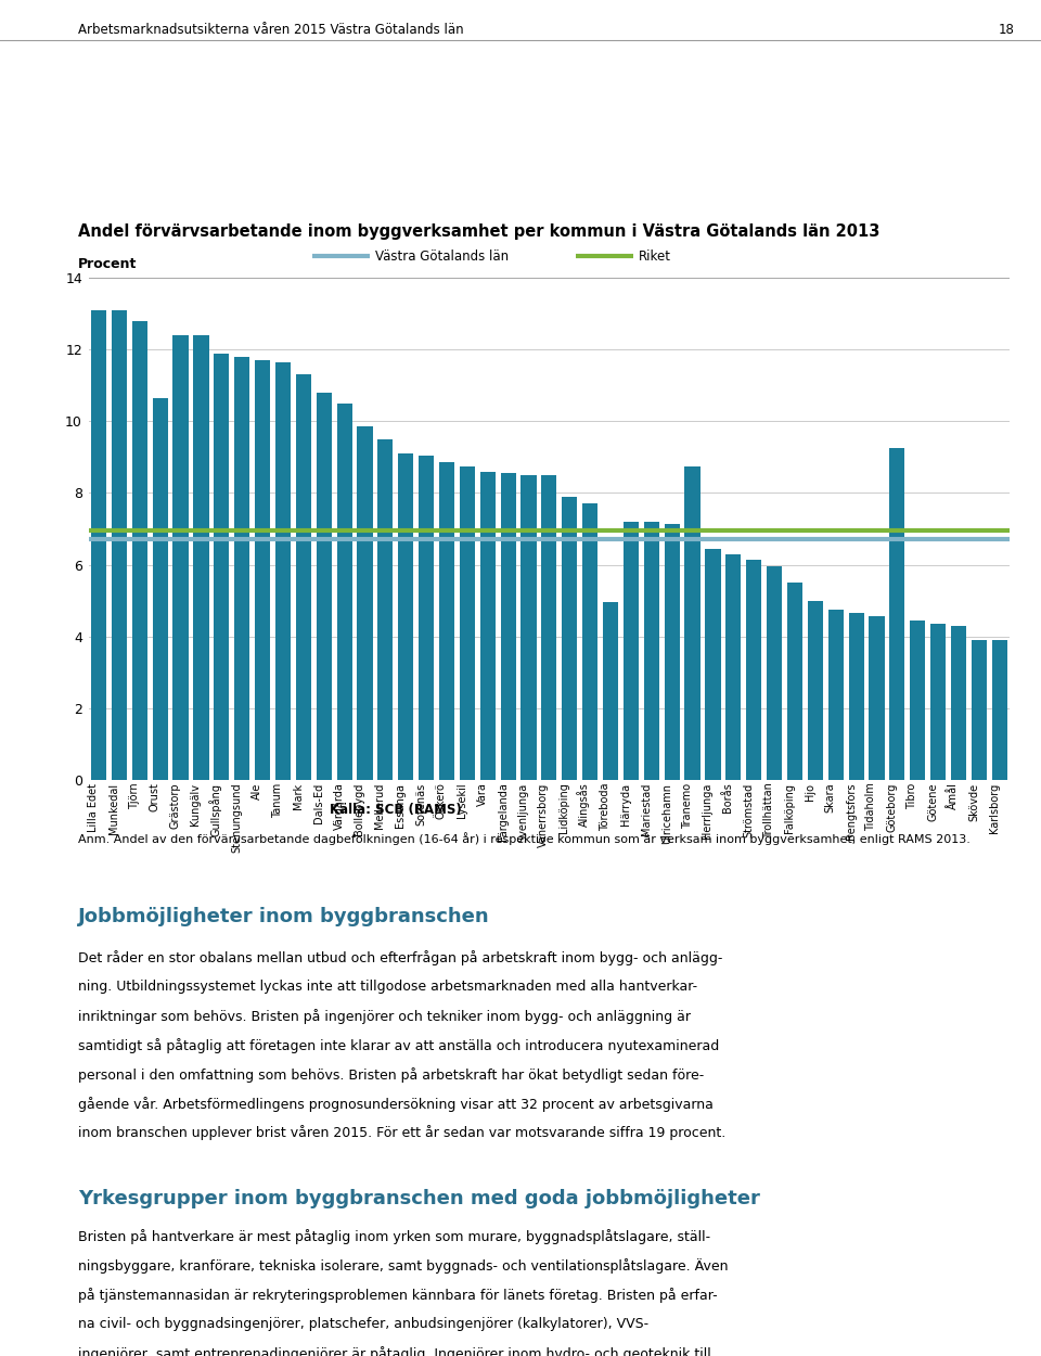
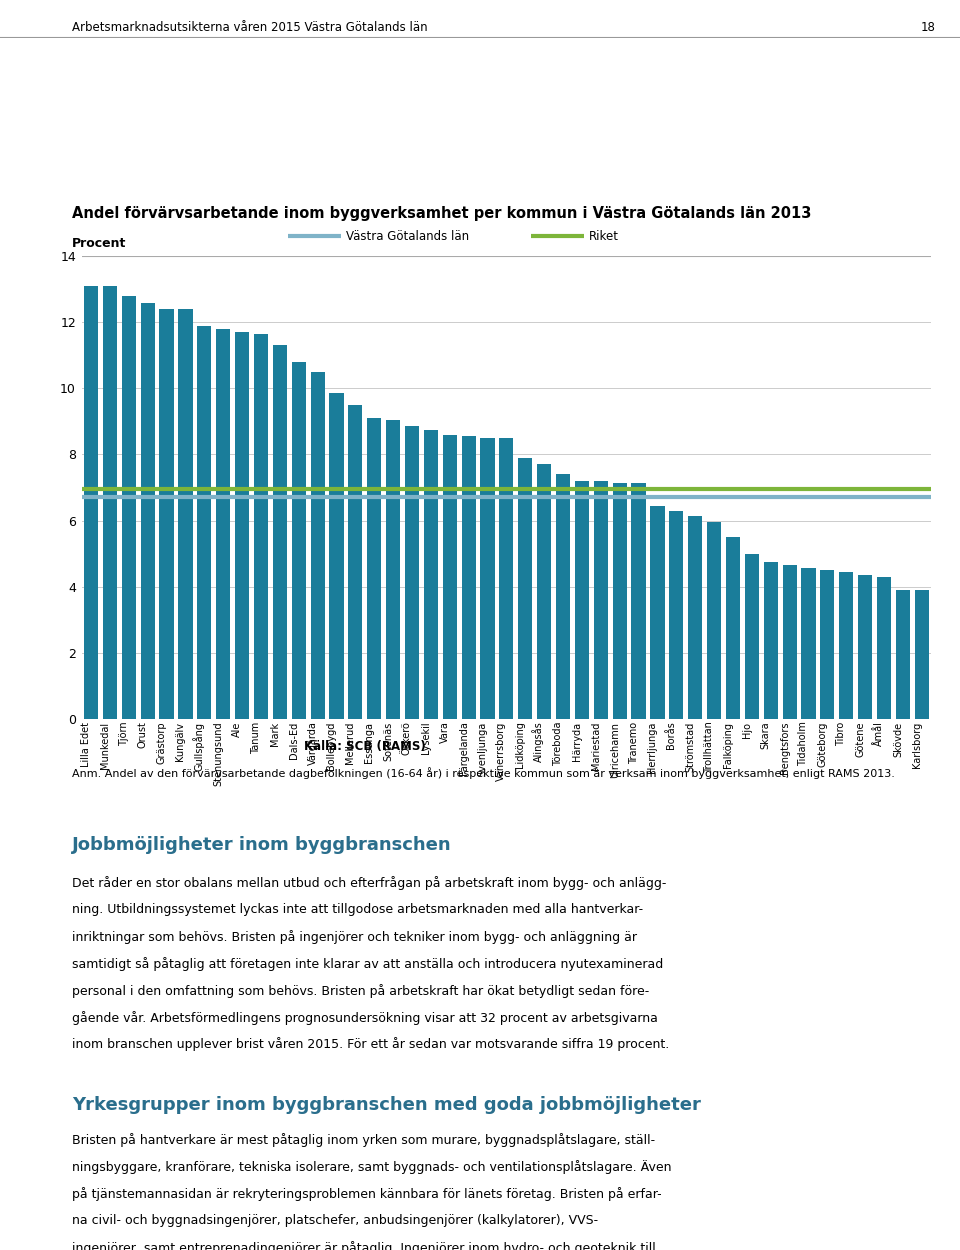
Orust: 10.65 -> 12.60
Töreboda: 4.95 -> 7.40
Tranemo: 8.75 -> 7.15
Göteborg: 9.25 -> 4.50
